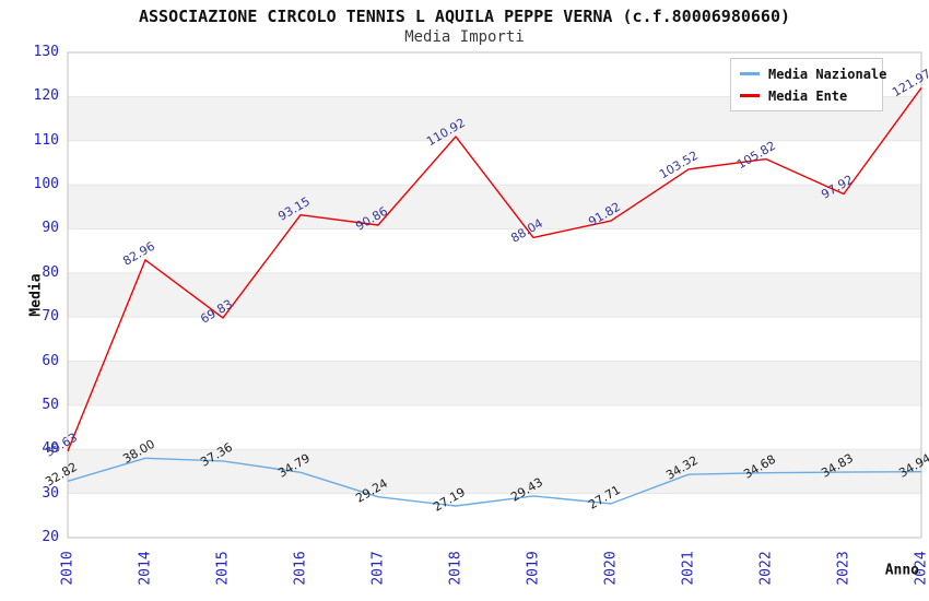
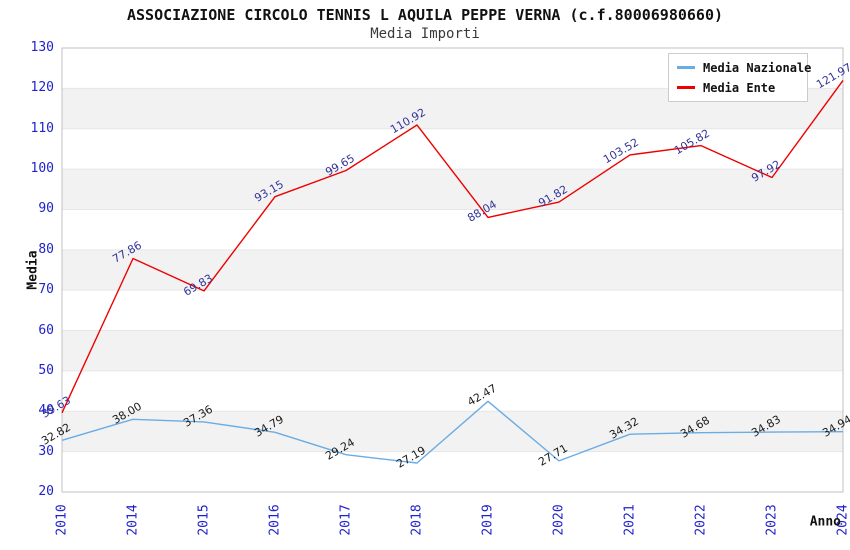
Media Ente/2014: 82.96 -> 77.86
Media Ente/2017: 90.86 -> 99.65
Media Nazionale/2019: 29.43 -> 42.47
